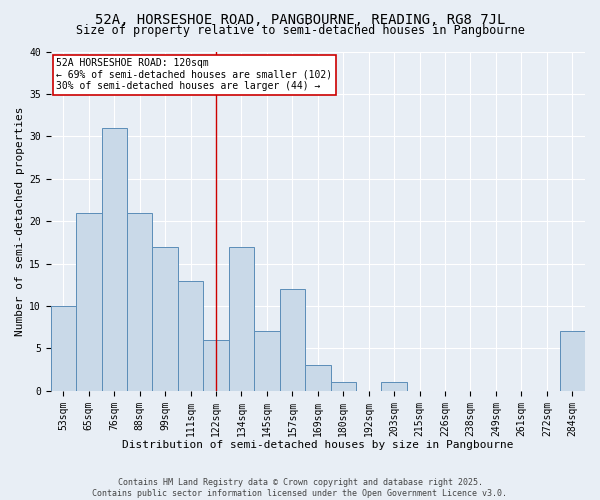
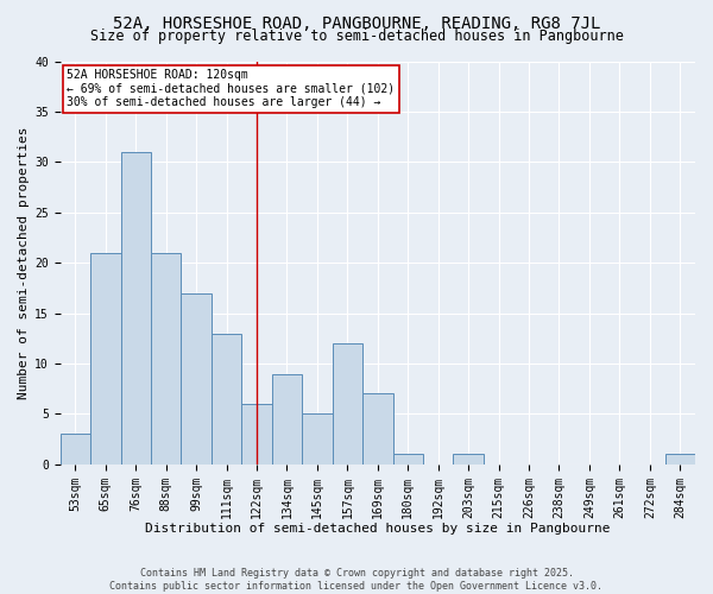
53sqm: 10 -> 3
134sqm: 17 -> 9
145sqm: 7 -> 5
169sqm: 3 -> 7
284sqm: 7 -> 1
